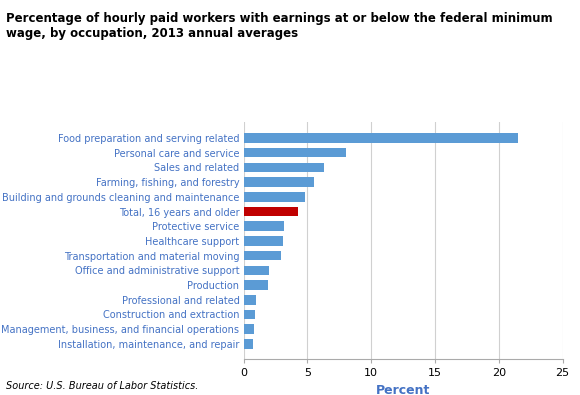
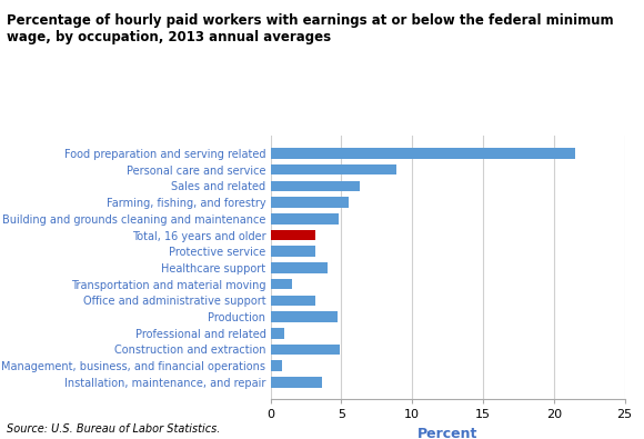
Personal care and service: 8.0 -> 8.9
Total, 16 years and older: 4.3 -> 3.2
Healthcare support: 3.1 -> 4.0
Transportation and material moving: 2.9 -> 1.5
Office and administrative support: 2.0 -> 3.2
Production: 1.9 -> 4.7
Construction and extraction: 0.9 -> 4.9
Installation, maintenance, and repair: 0.7 -> 3.6
